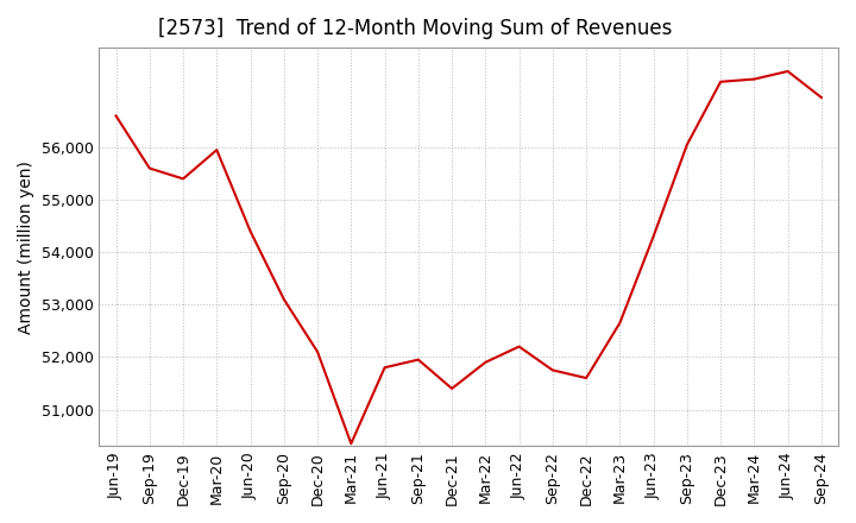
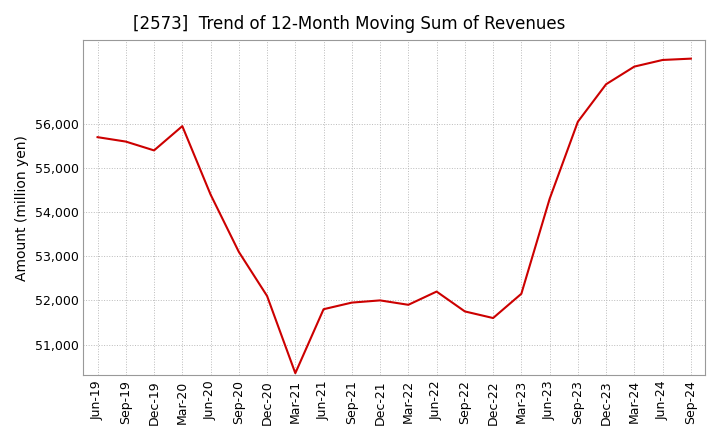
Jun-19: 56,600 -> 55,700
Dec-21: 51,400 -> 52,000
Mar-23: 52,650 -> 52,150
Dec-23: 57,250 -> 56,900
Sep-24: 56,950 -> 57,480
